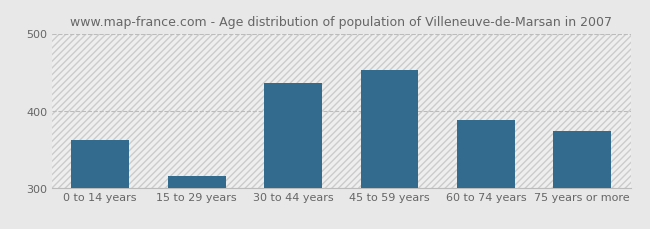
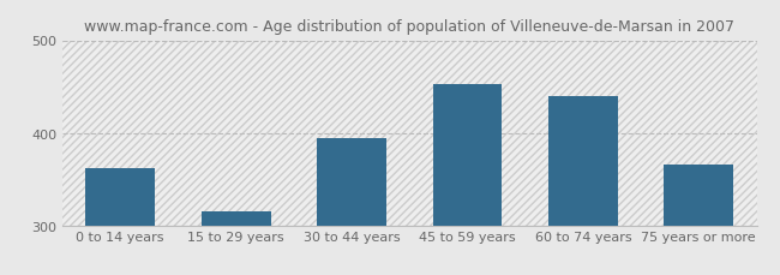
30 to 44 years: 436 -> 394
60 to 74 years: 388 -> 440
75 years or more: 374 -> 366
